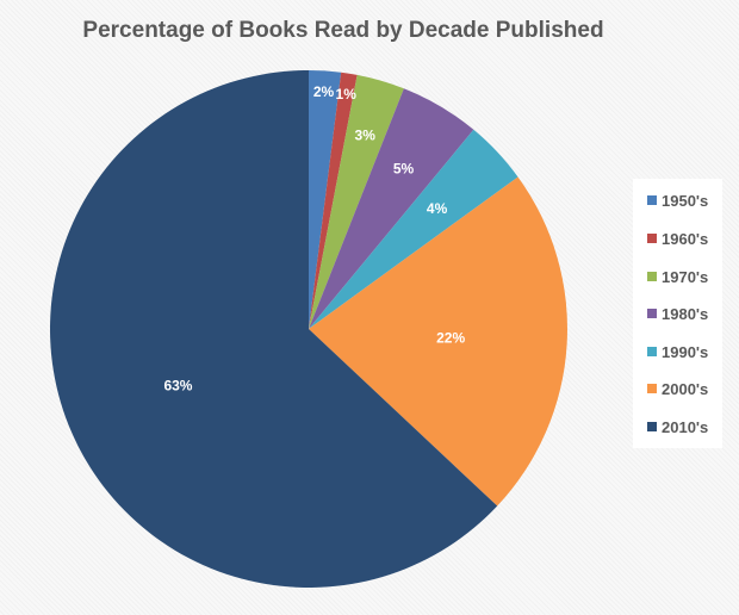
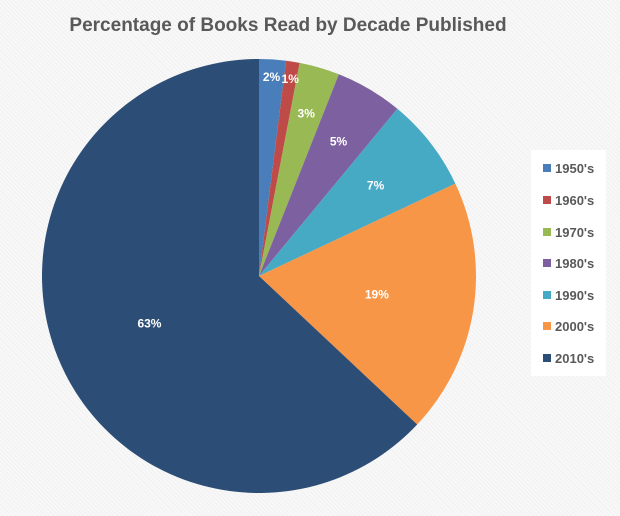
1990's: 4% -> 7%
2000's: 22% -> 19%
